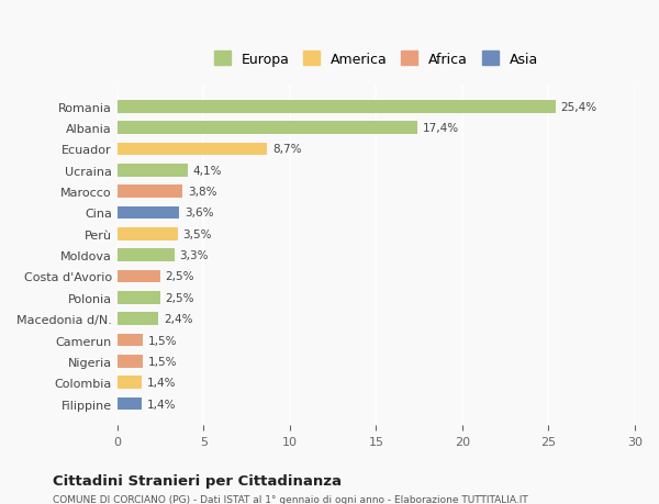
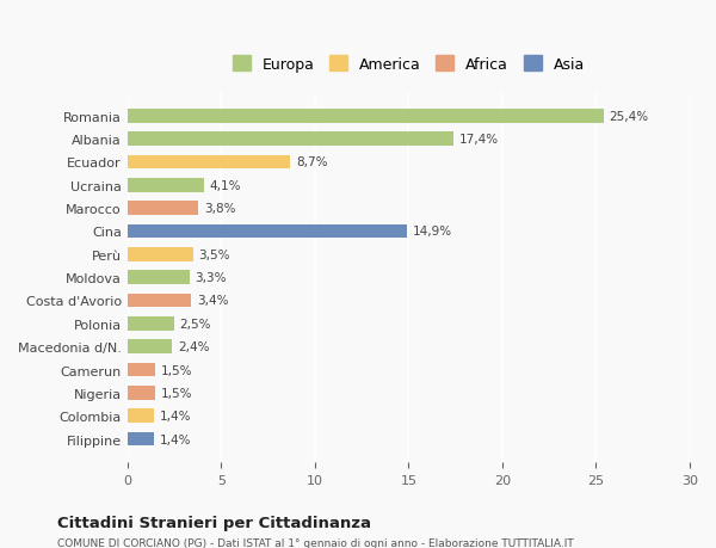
Cina: 3,6% -> 14,9%
Costa d'Avorio: 2,5% -> 3,4%
